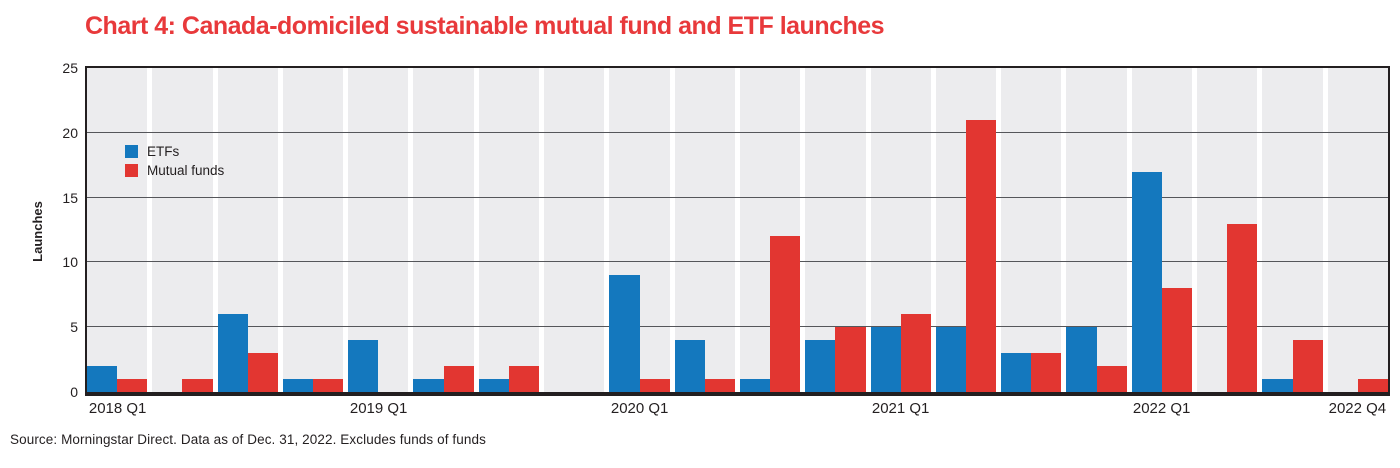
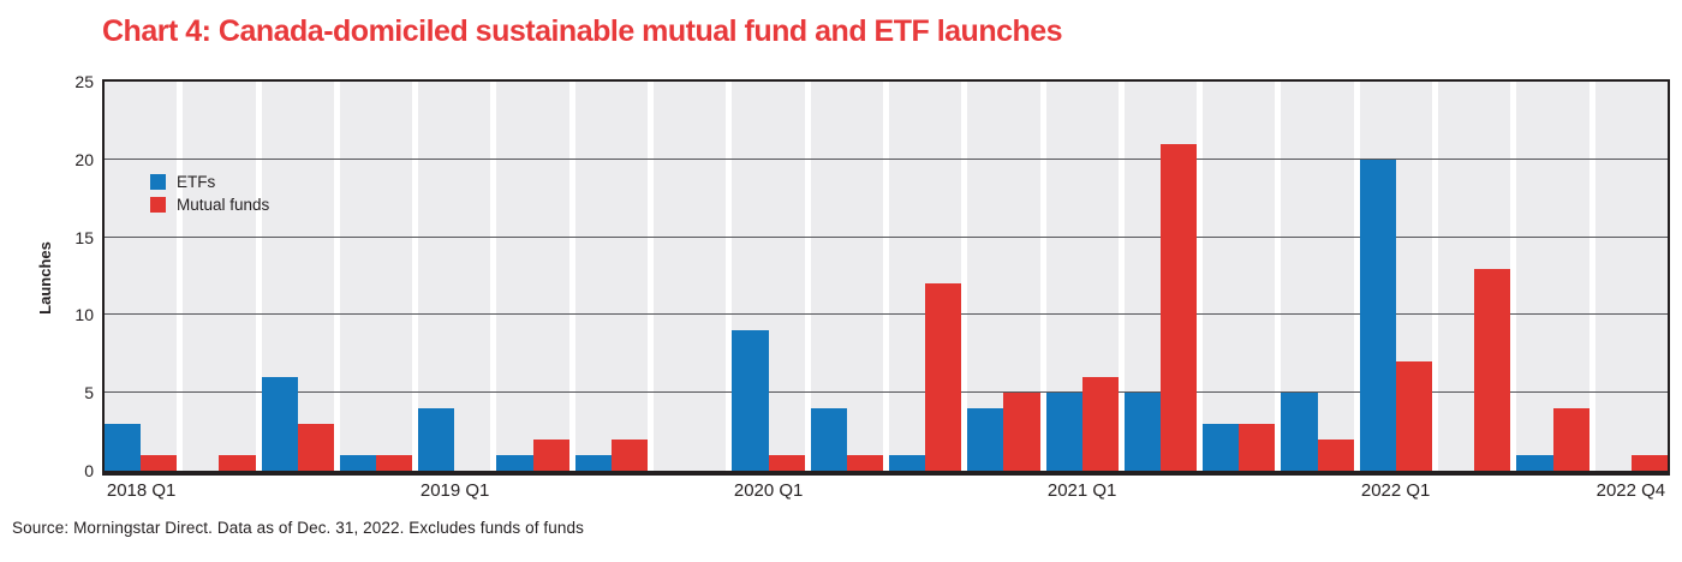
ETFs/2018 Q1: 2 -> 3
ETFs/2022 Q1: 17 -> 20
Mutual funds/2022 Q1: 8 -> 7
